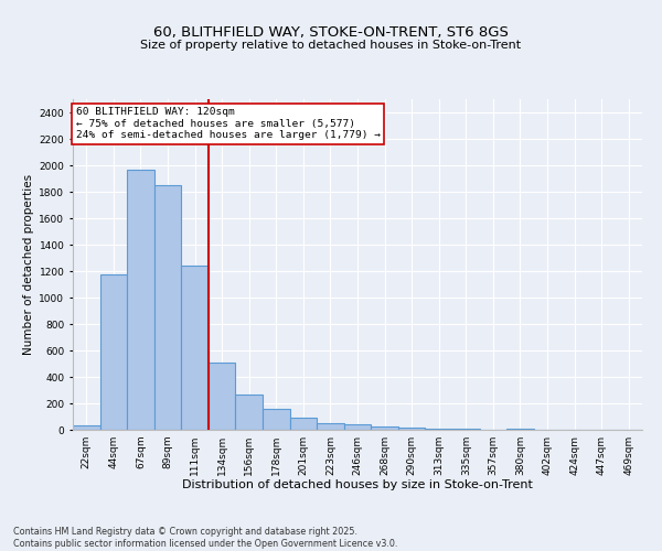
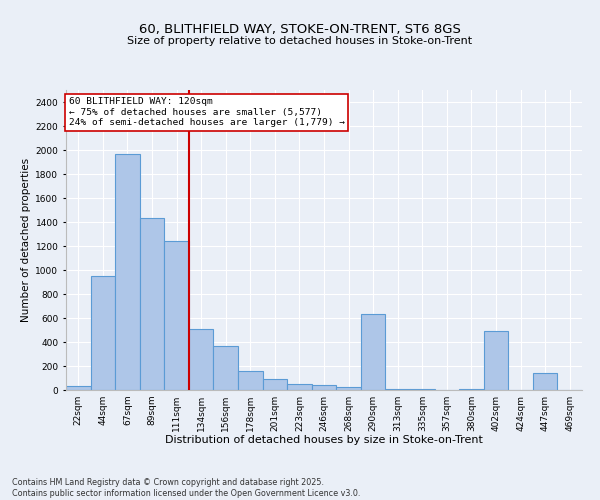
44sqm: 1180 -> 950
89sqm: 1850 -> 1430
156sqm: 270 -> 370
290sqm: 20 -> 630
402sqm: 0 -> 490
447sqm: 0 -> 140
